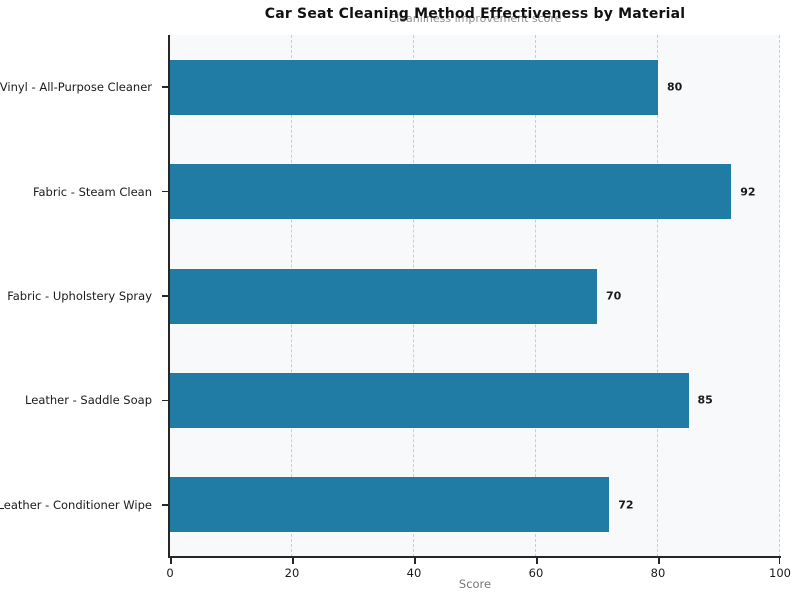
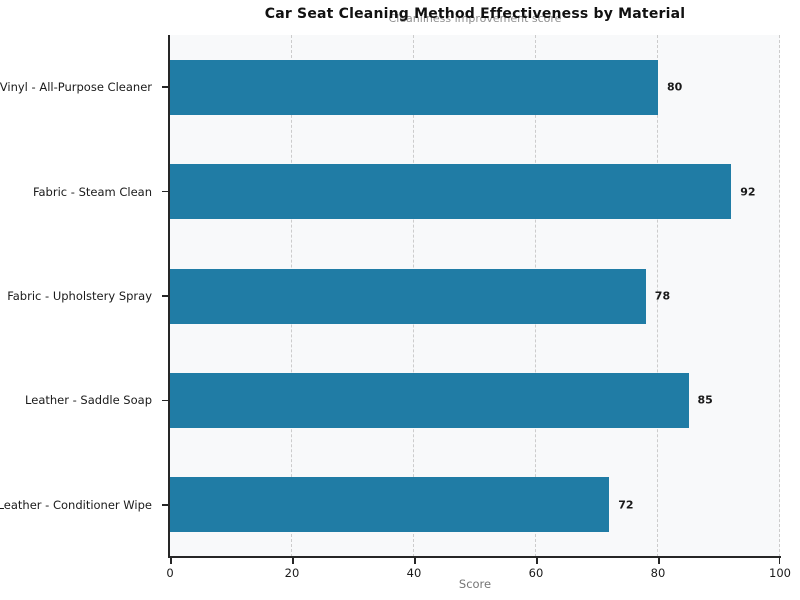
Fabric - Upholstery Spray: 70 -> 78
